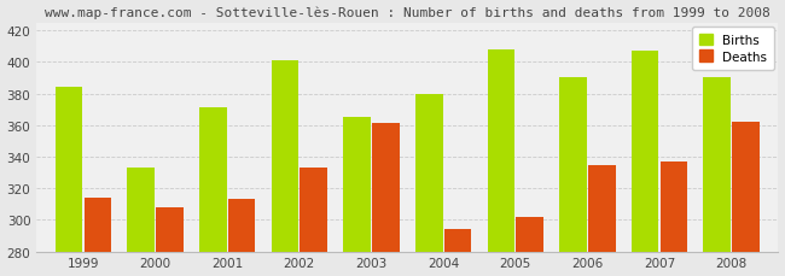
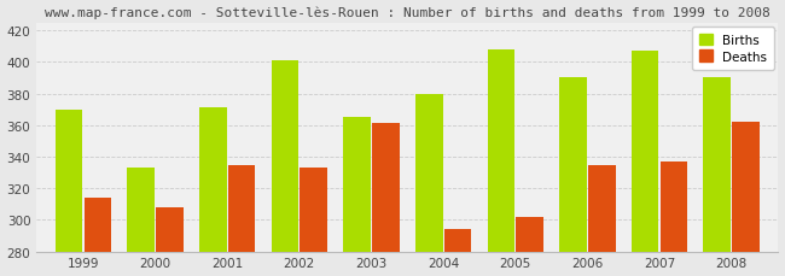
Births/1999: 384 -> 370
Deaths/2001: 313 -> 335
